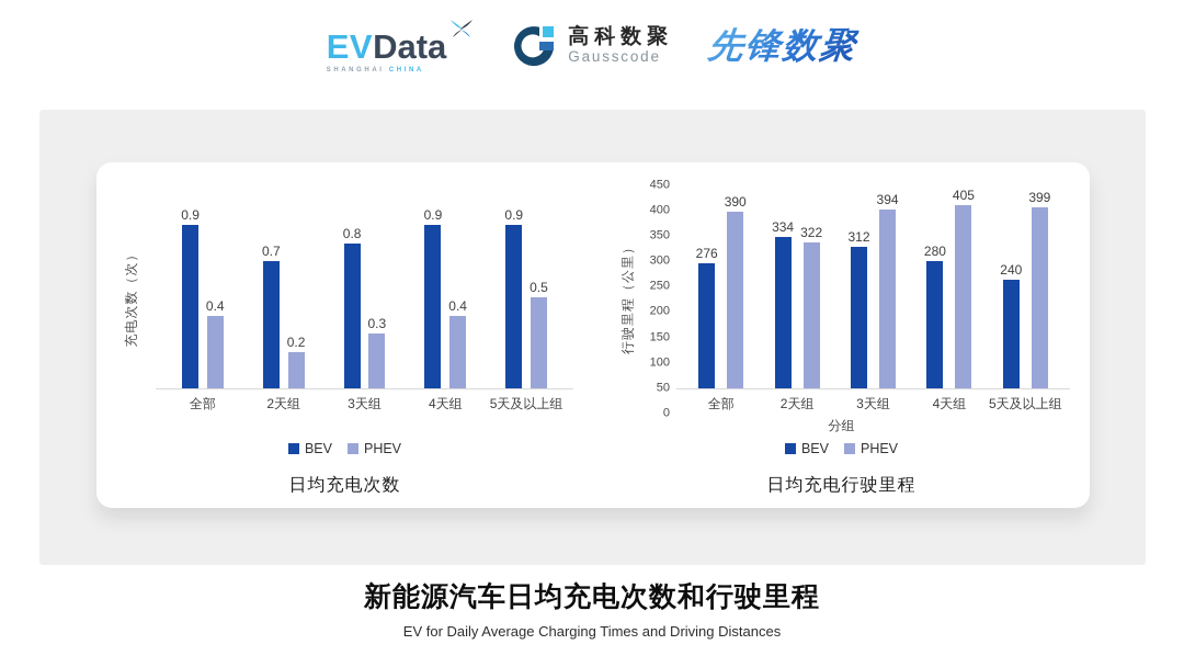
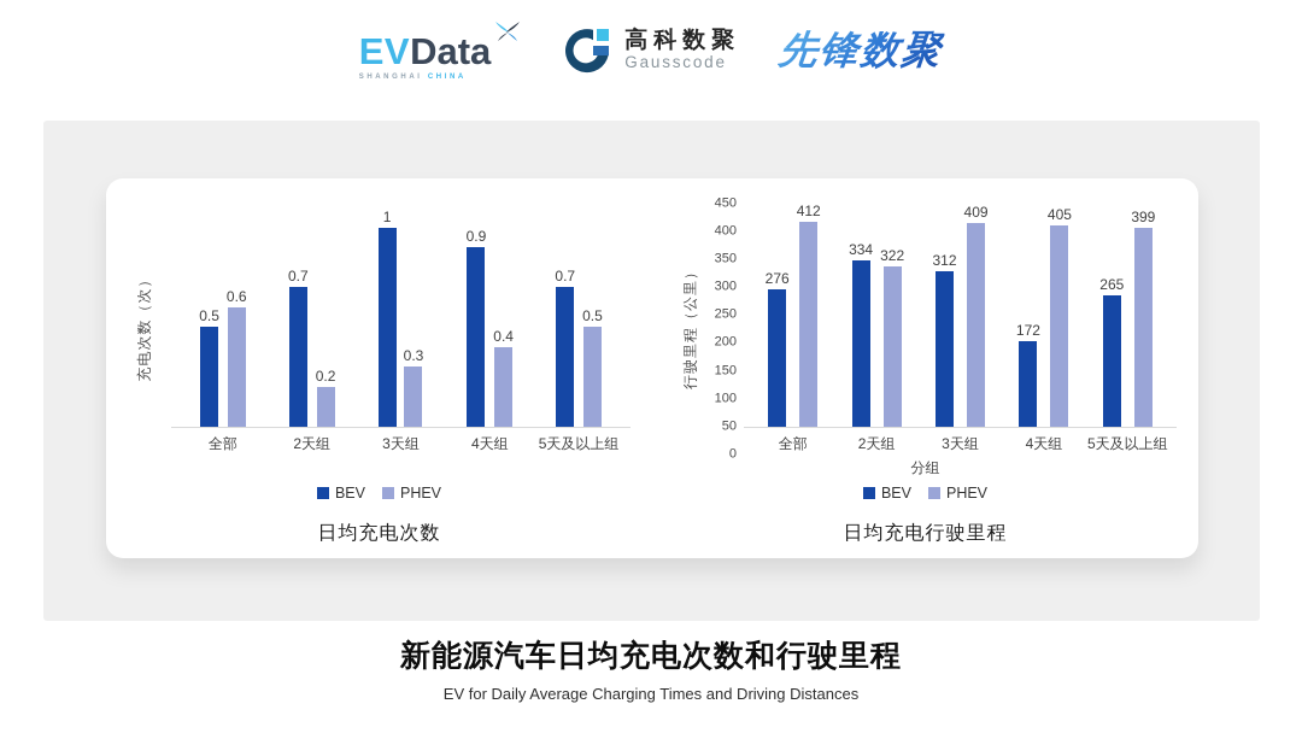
日均充电次数/BEV/全部: 0.9 -> 0.5
日均充电次数/PHEV/全部: 0.4 -> 0.6
日均充电次数/BEV/3天组: 0.8 -> 1
日均充电次数/BEV/5天及以上组: 0.9 -> 0.7
日均充电行驶里程/PHEV/全部: 390 -> 412
日均充电行驶里程/PHEV/3天组: 394 -> 409
日均充电行驶里程/BEV/4天组: 280 -> 172
日均充电行驶里程/BEV/5天及以上组: 240 -> 265
